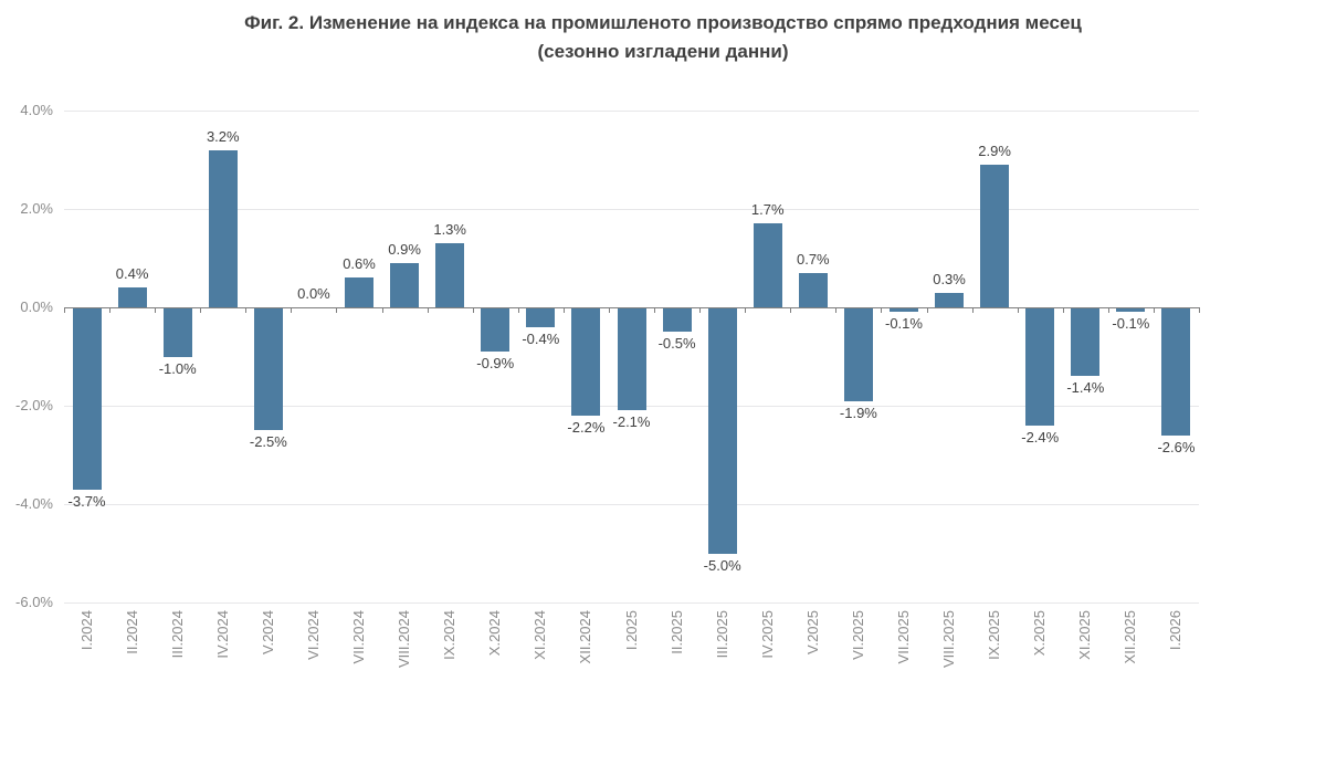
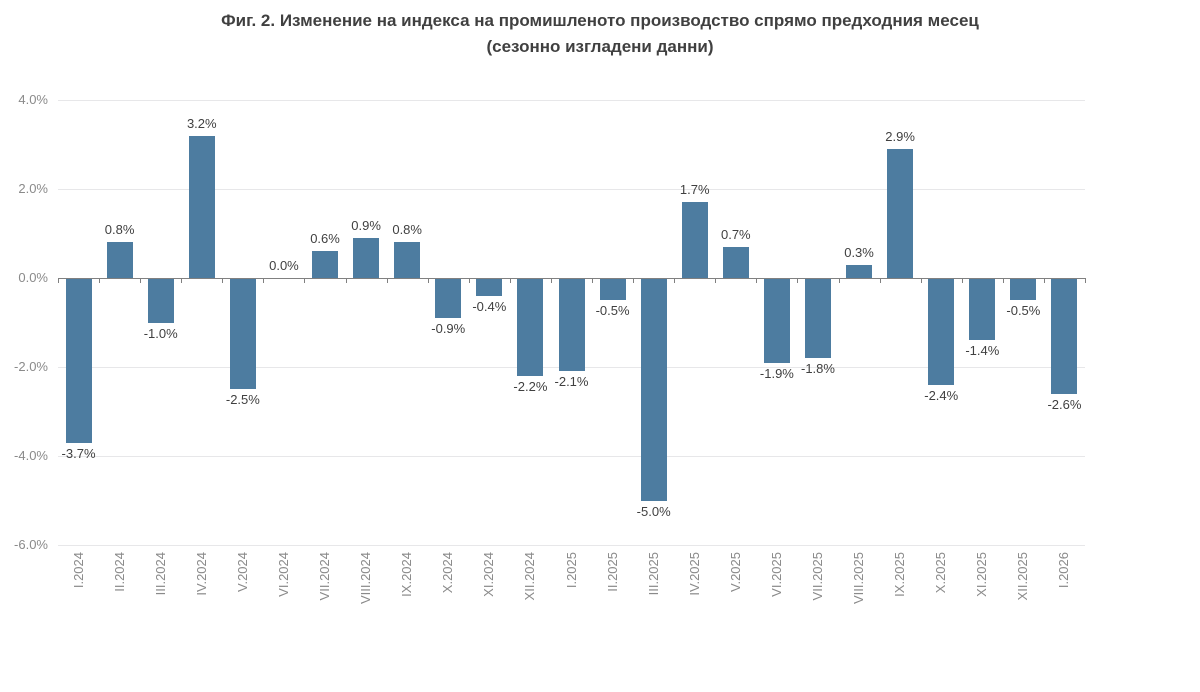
II.2024: 0.4% -> 0.8%
IX.2024: 1.3% -> 0.8%
VII.2025: -0.1% -> -1.8%
XII.2025: -0.1% -> -0.5%
